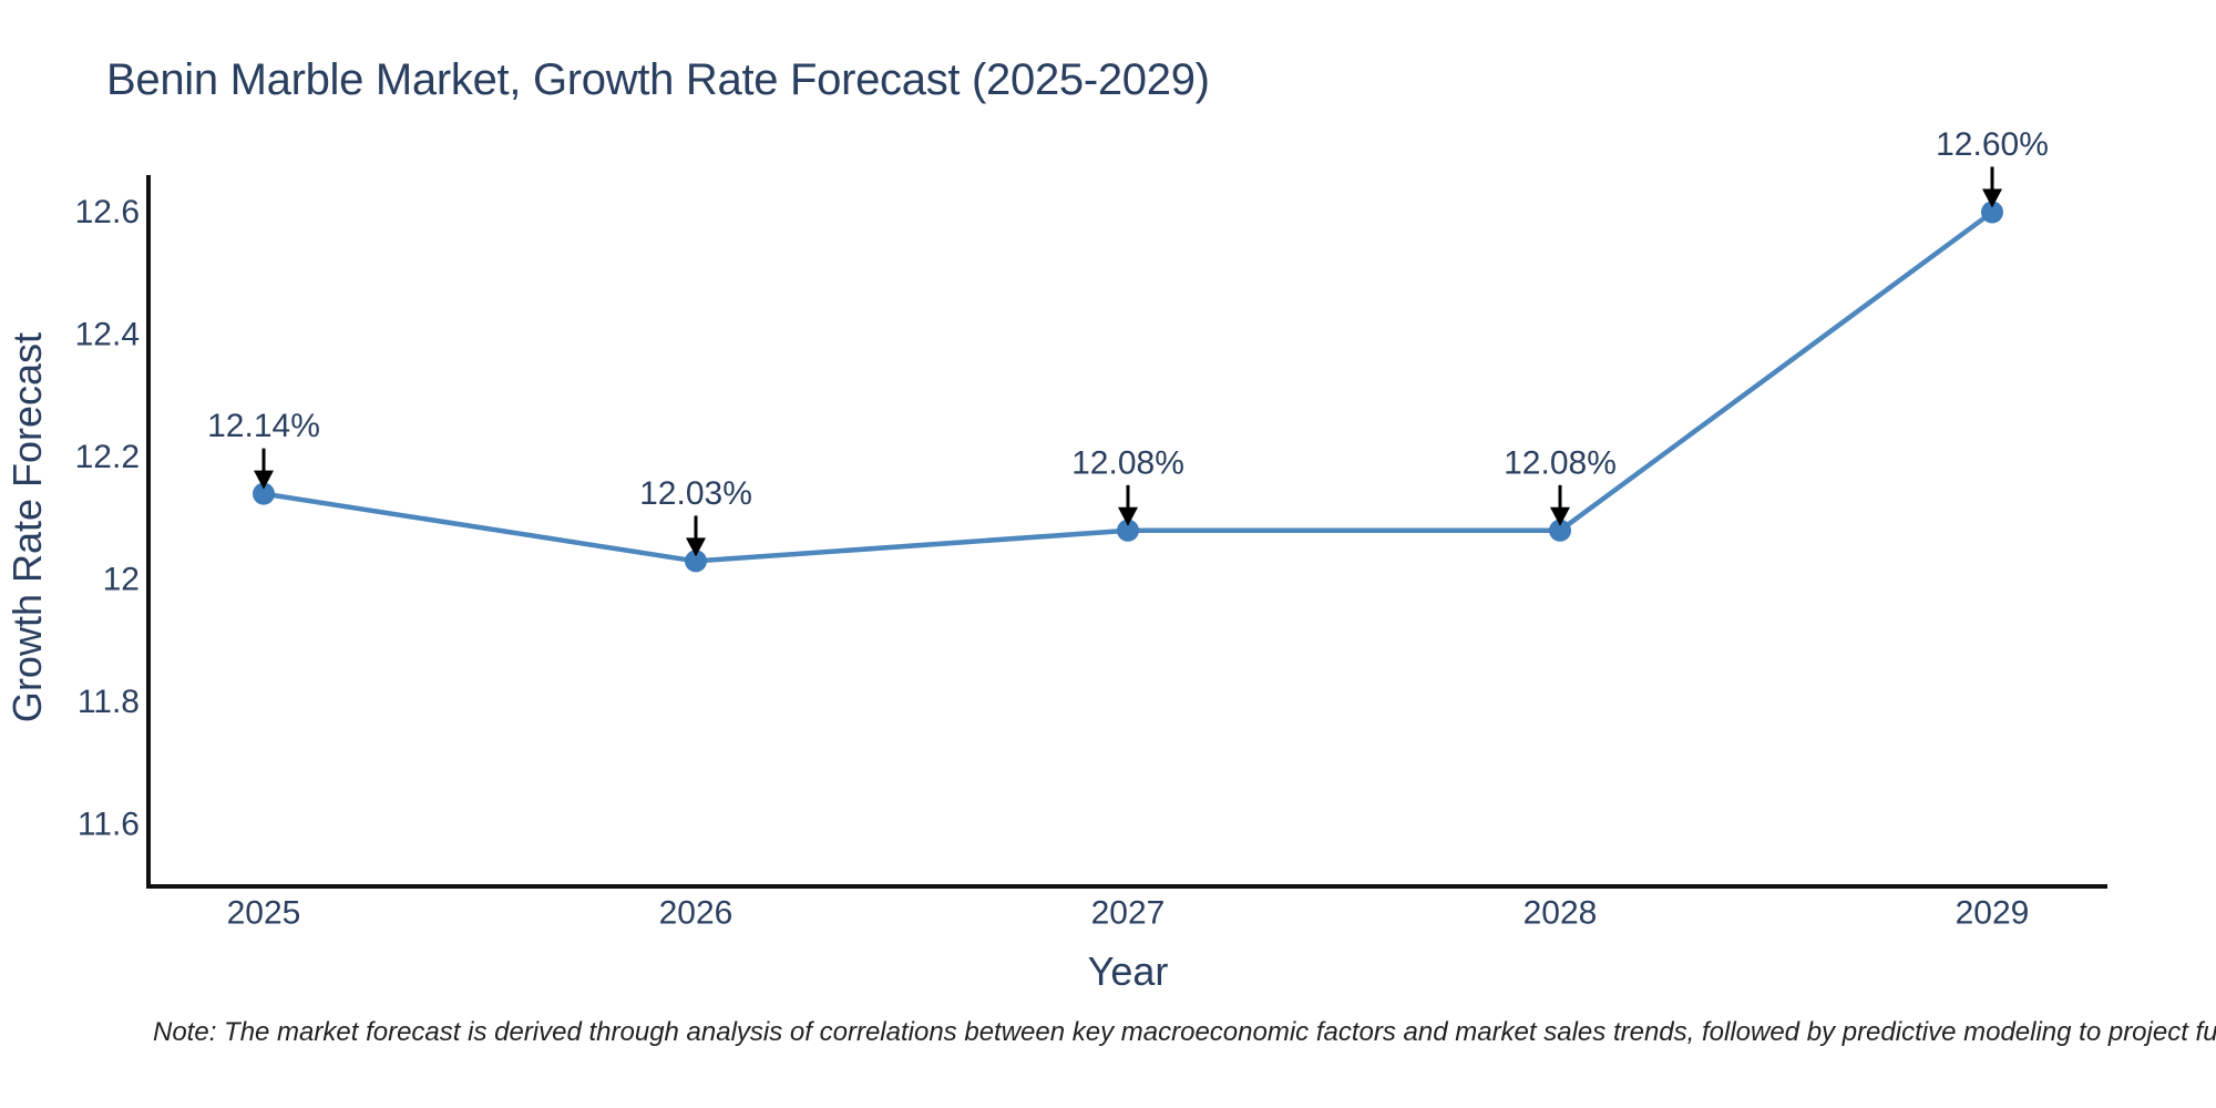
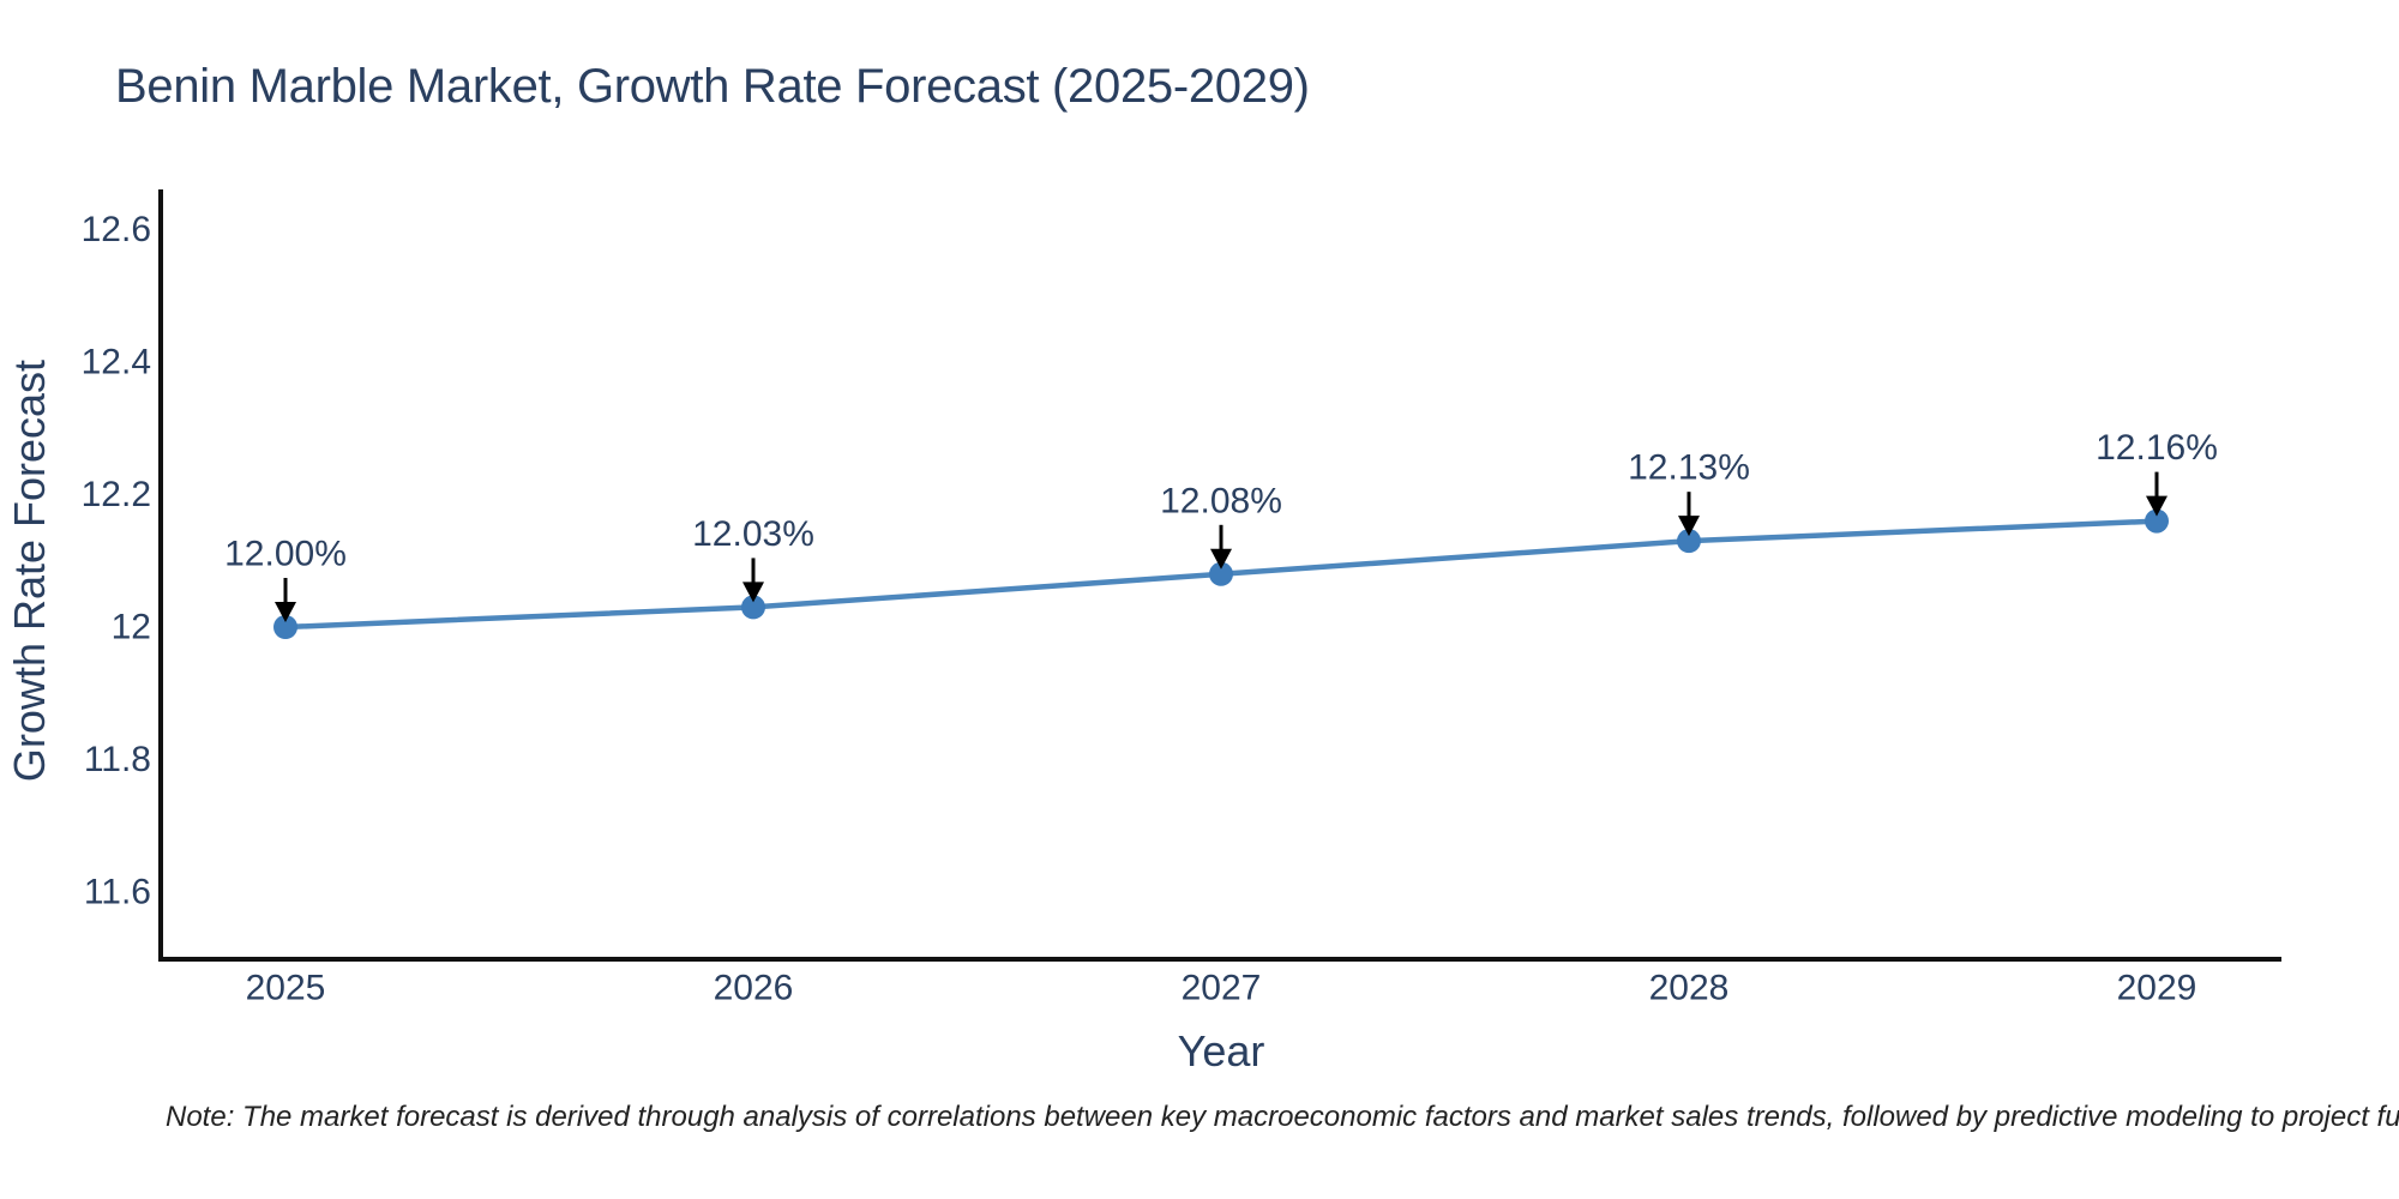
2025: 12.14% -> 12.00%
2028: 12.08% -> 12.13%
2029: 12.60% -> 12.16%
